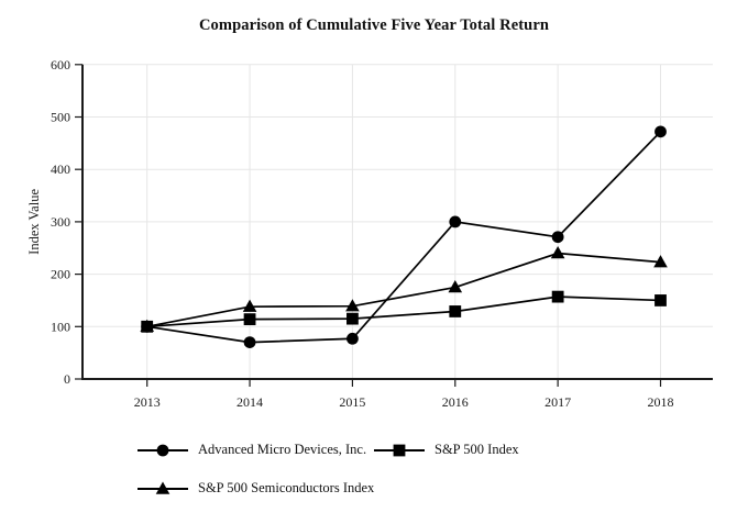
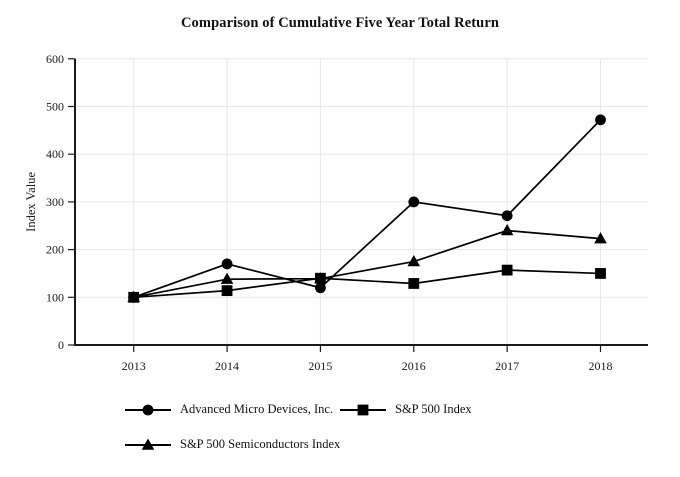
Advanced Micro Devices, Inc./2014: 70 -> 170
Advanced Micro Devices, Inc./2015: 80 -> 120
S&P 500 Index/2015: 120 -> 140
